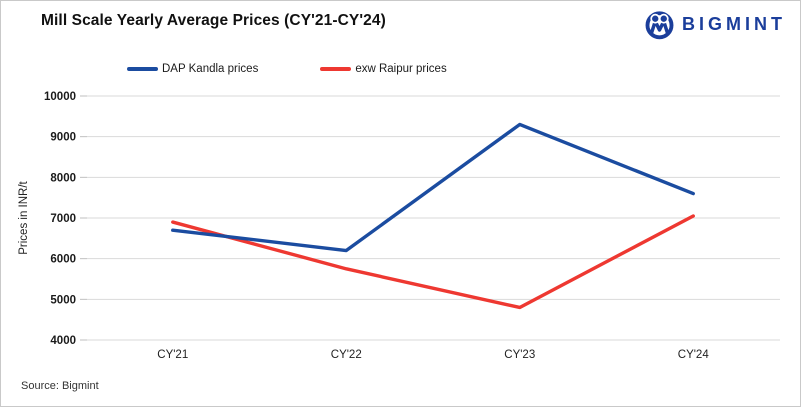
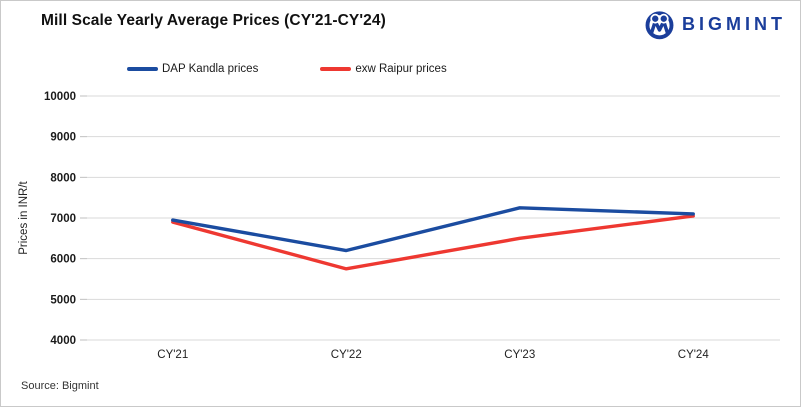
DAP Kandla prices/CY'21: 6700 -> 7000
DAP Kandla prices/CY'23: 9300 -> 7200
exw Raipur prices/CY'23: 4800 -> 6500
DAP Kandla prices/CY'24: 7600 -> 7100
